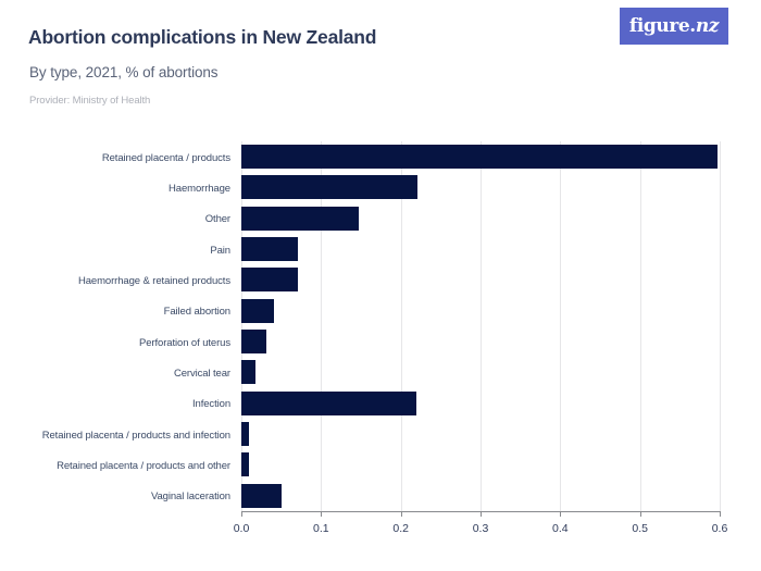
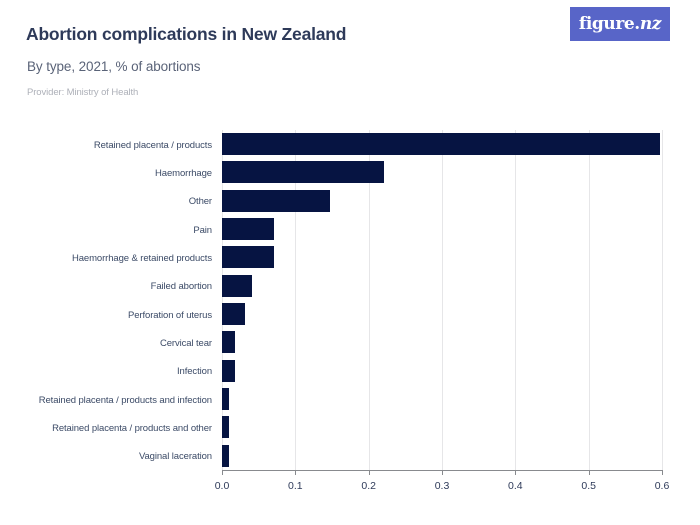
Infection: 0.22 -> 0.02
Vaginal laceration: 0.05 -> 0.01
